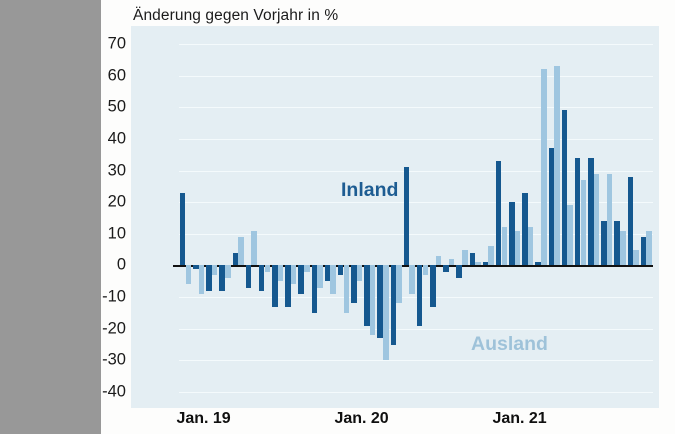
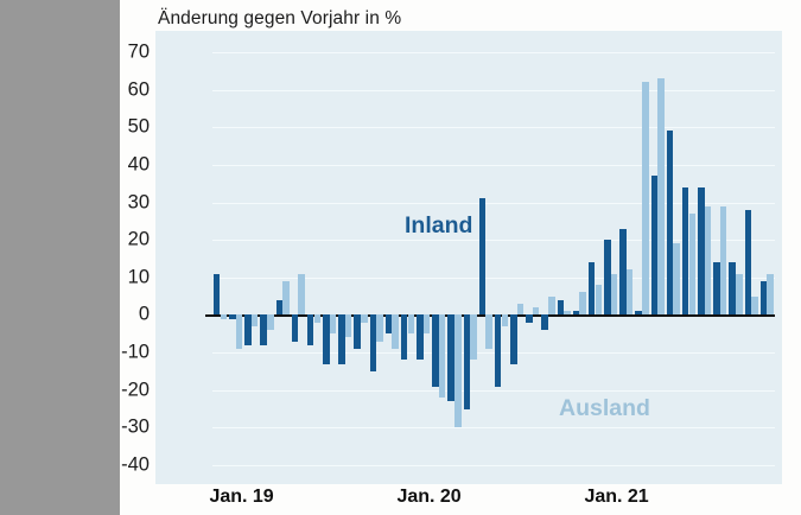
Inland/Jan. 19: 23 -> 11
Ausland/Jan. 19: -6 -> -1
Inland/Jan. 20: -3 -> -12
Ausland/Jan. 20: -15 -> -5
Inland/Jan. 21: 33 -> 14
Ausland/Jan. 21: 12 -> 8
